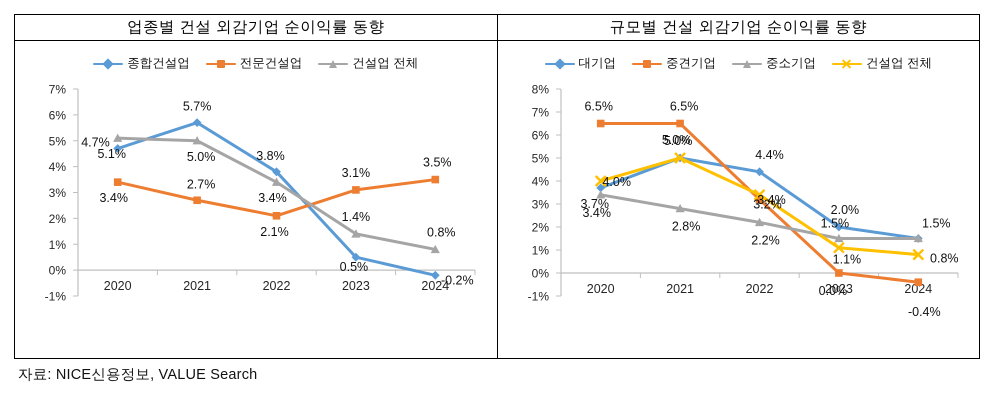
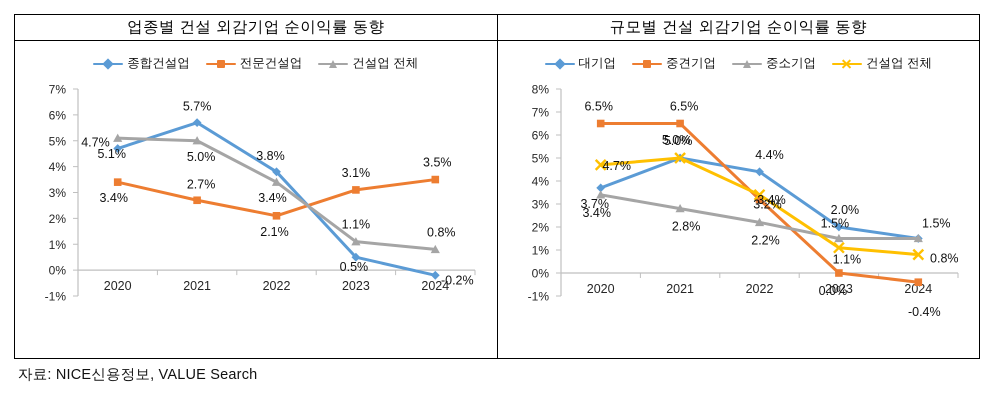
업종별 건설 외감기업 순이익률 동향/건설업 전체/2023: 1.4% -> 1.1%
규모별 건설 외감기업 순이익률 동향/건설업 전체/2020: 4.0% -> 4.7%
